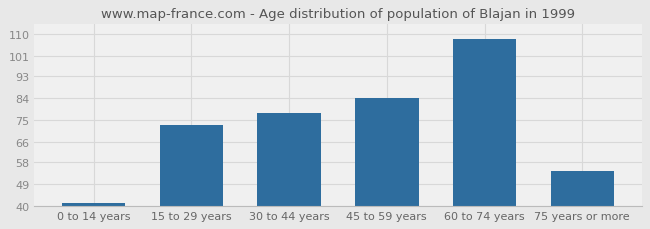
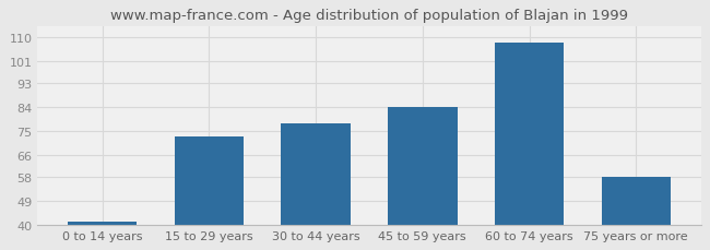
75 years or more: 54 -> 58
